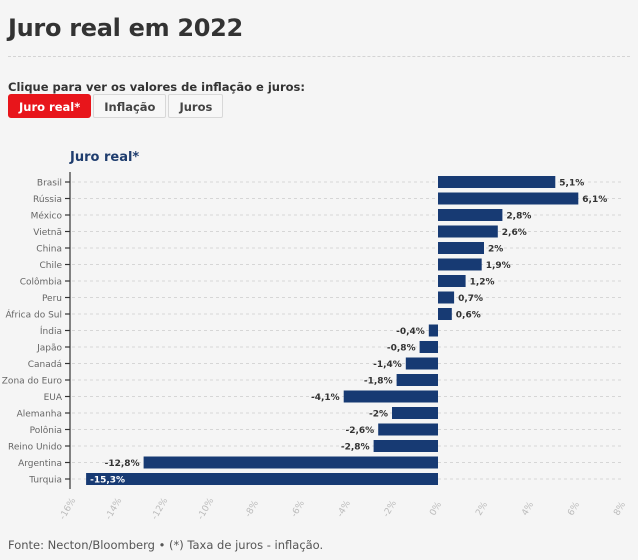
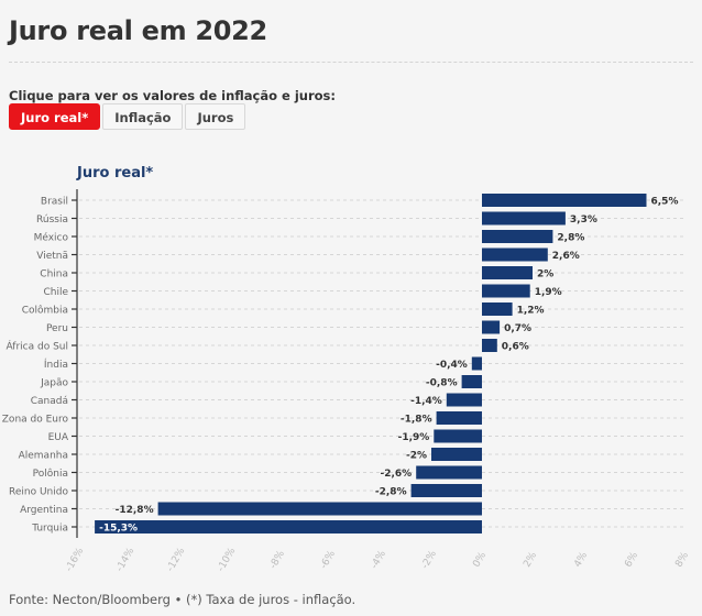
Brasil: 5,1% -> 6,5%
Rússia: 6,1% -> 3,3%
EUA: -4,1% -> -1,9%
